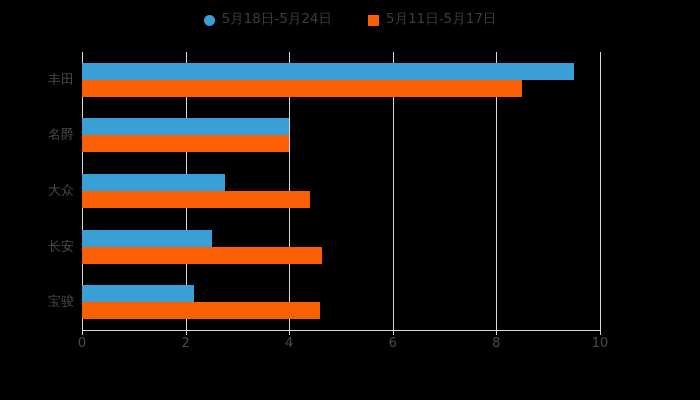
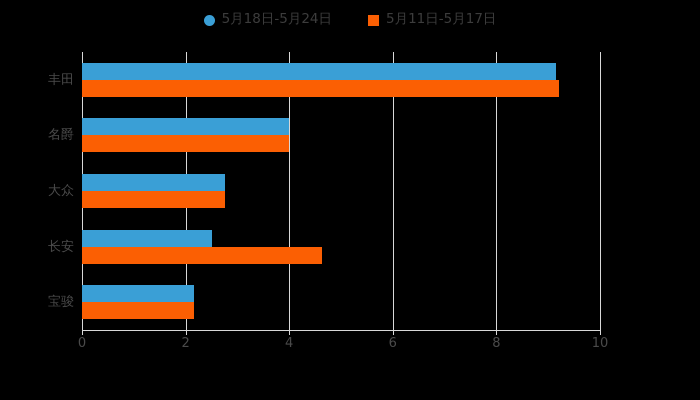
5月18日-5月24日/丰田: 9.5 -> 9.2
5月11日-5月17日/丰田: 8.5 -> 9.2
5月11日-5月17日/大众: 4.4 -> 2.8
5月11日-5月17日/宝骏: 4.6 -> 2.2
